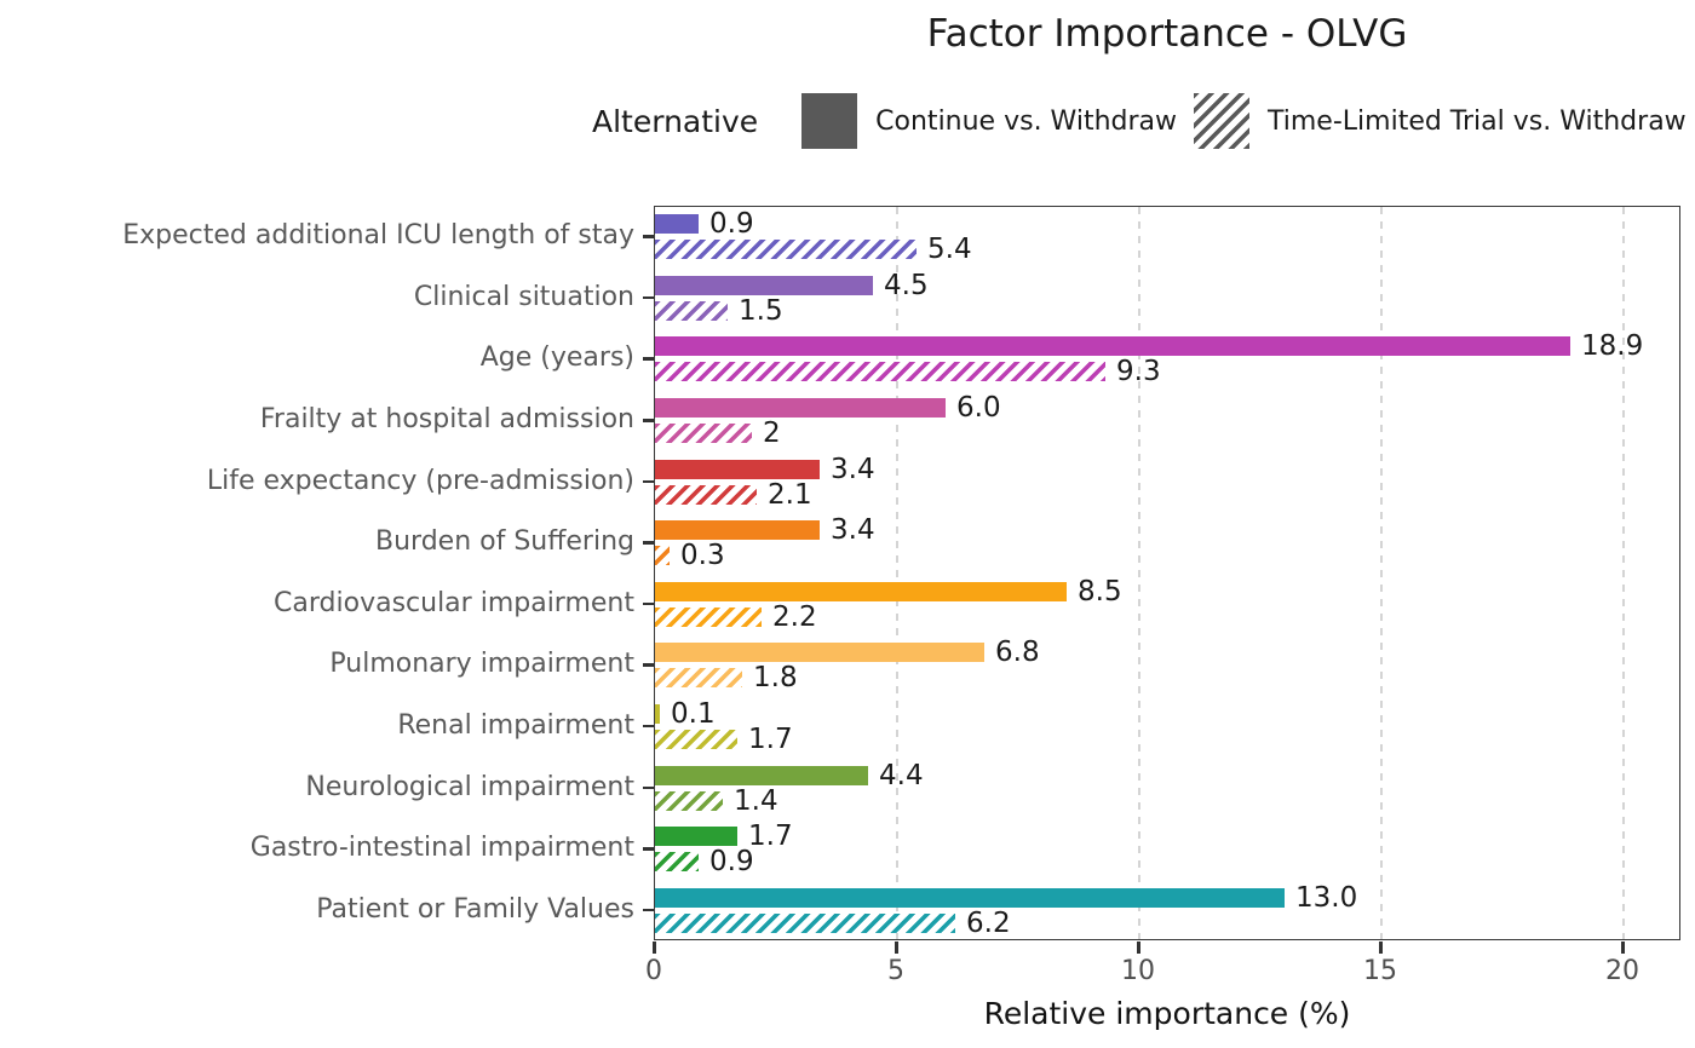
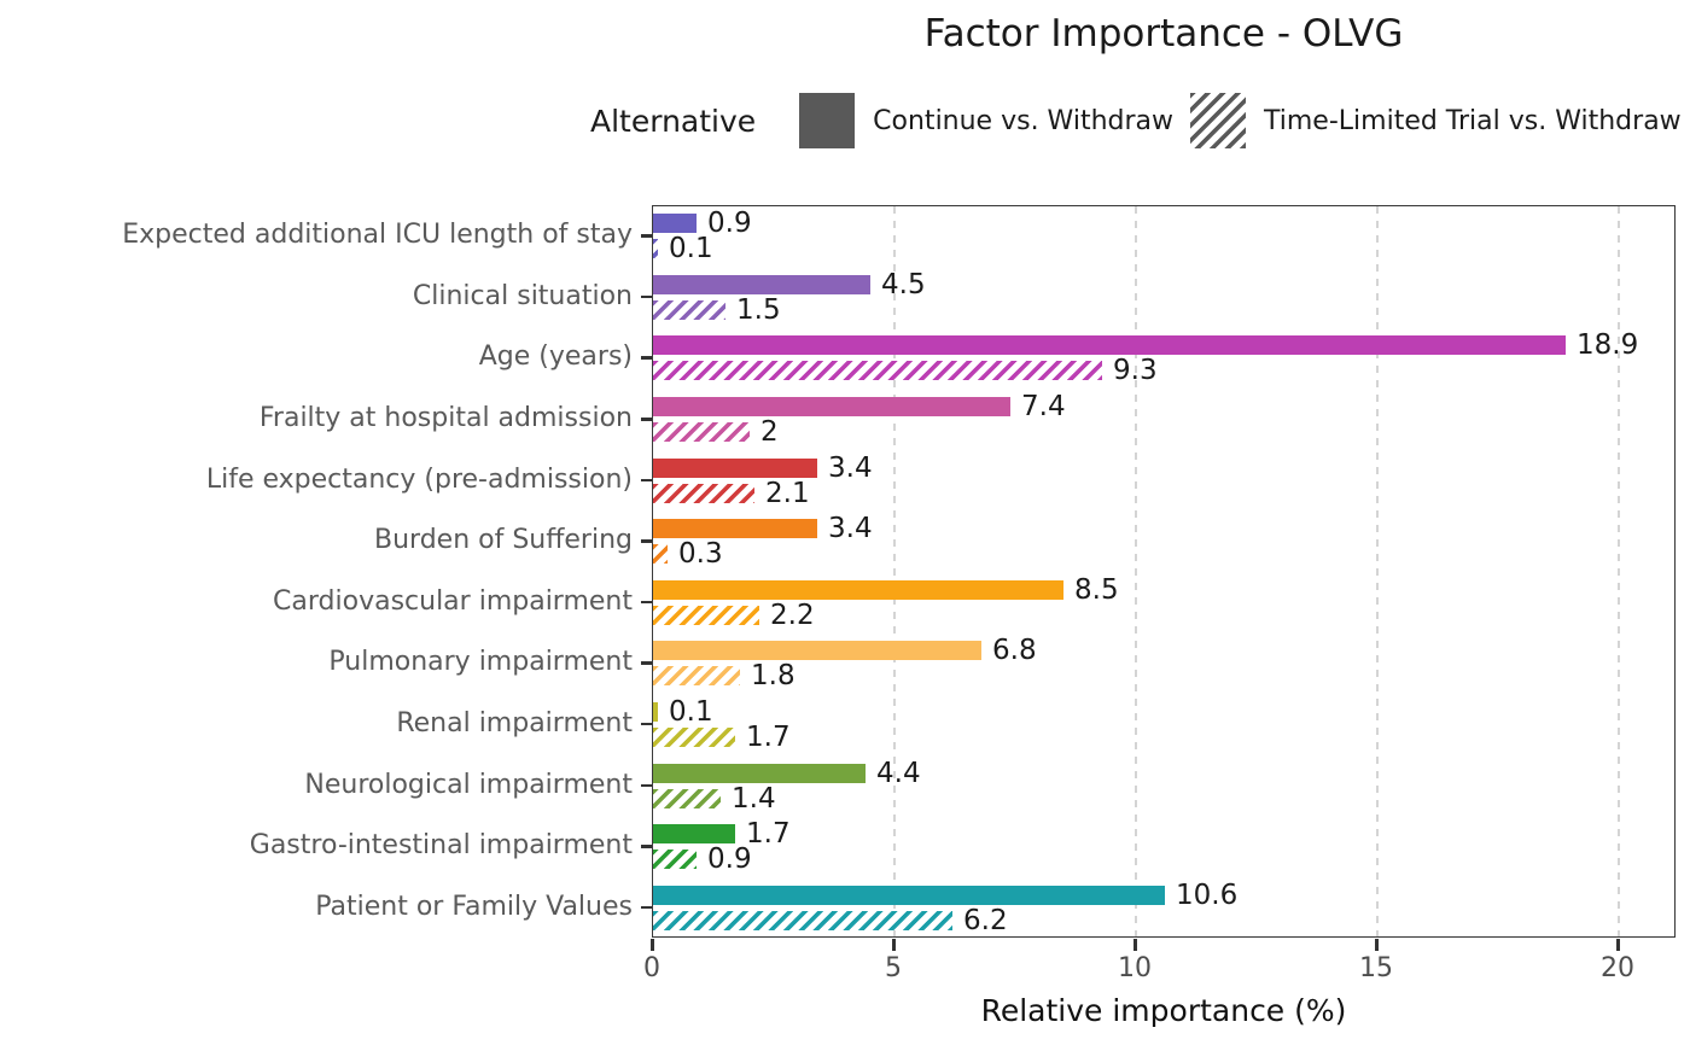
Time-Limited Trial vs. Withdraw/Expected additional ICU length of stay: 5.4 -> 0.1
Continue vs. Withdraw/Frailty at hospital admission: 6.0 -> 7.4
Continue vs. Withdraw/Patient or Family Values: 13.0 -> 10.6
